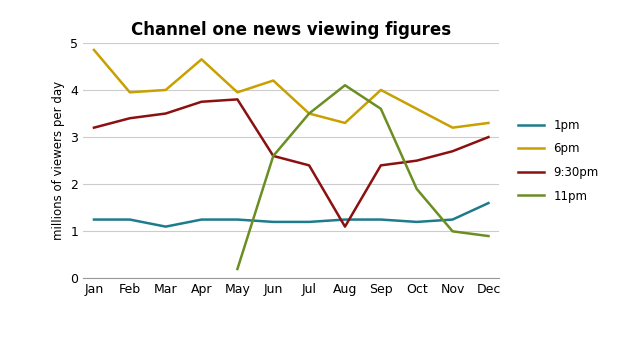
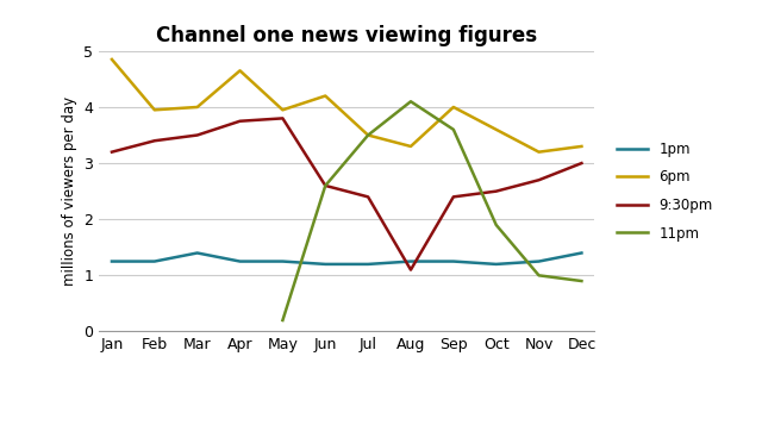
1pm/Mar: 1.10 -> 1.40
1pm/Dec: 1.60 -> 1.40
